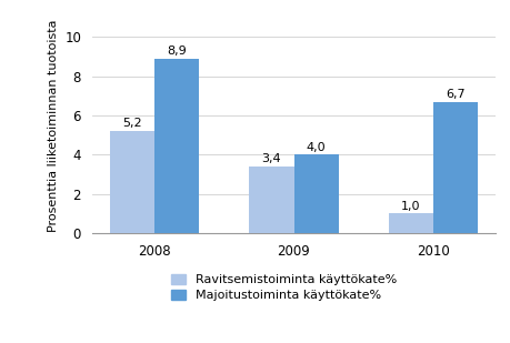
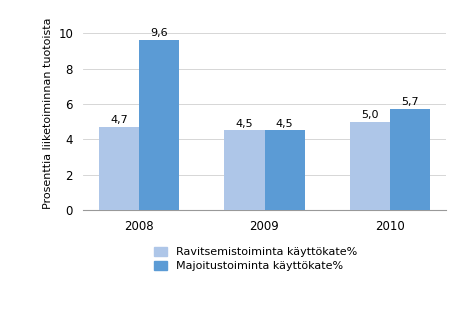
Ravitsemistoiminta käyttökate%/2008: 5,2 -> 4,7
Majoitustoiminta käyttökate%/2008: 8,9 -> 9,6
Ravitsemistoiminta käyttökate%/2009: 3,4 -> 4,5
Majoitustoiminta käyttökate%/2009: 4,0 -> 4,5
Ravitsemistoiminta käyttökate%/2010: 1,0 -> 5,0
Majoitustoiminta käyttökate%/2010: 6,7 -> 5,7
